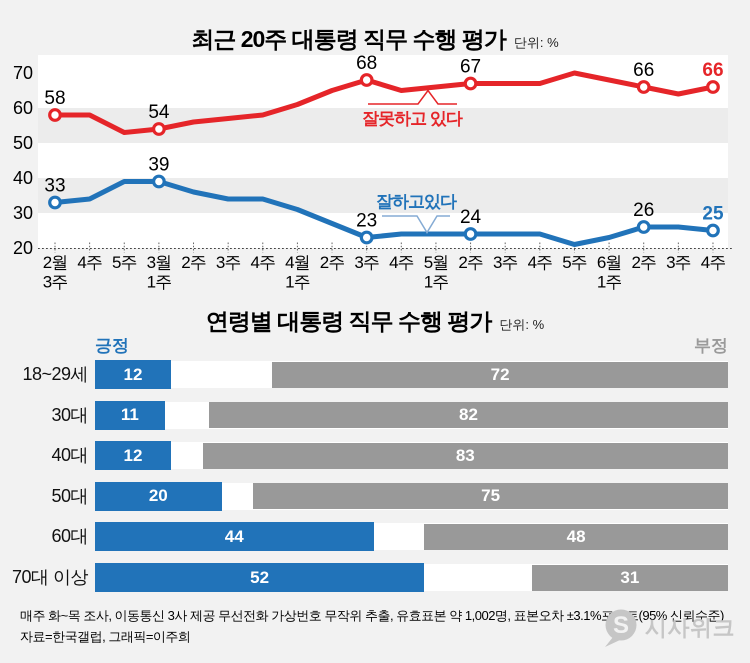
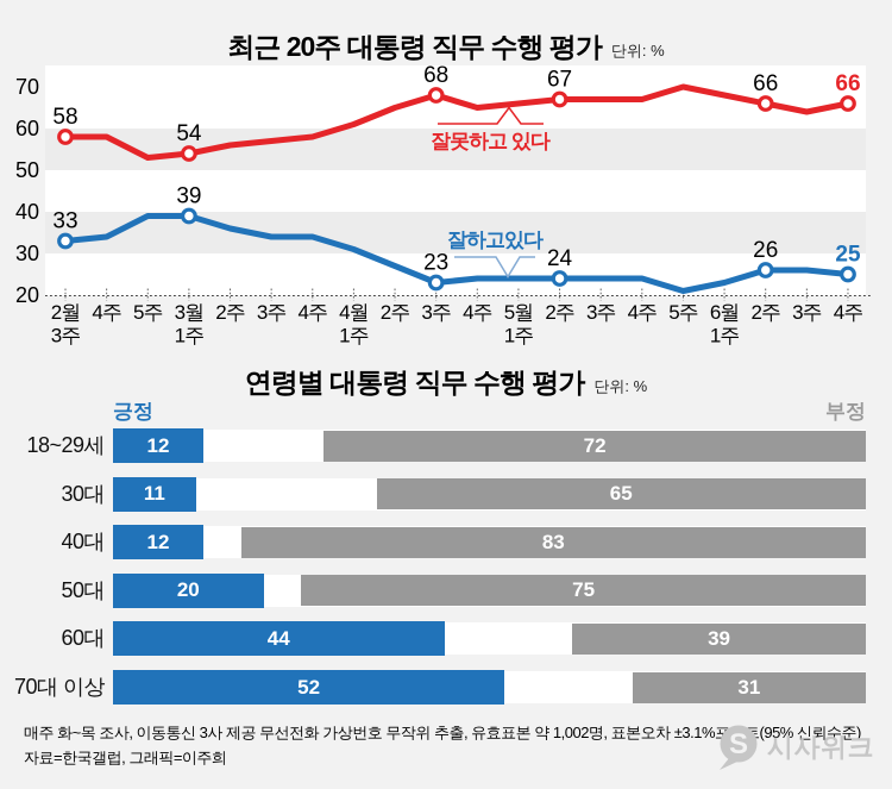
연령별 대통령 직무 수행 평가/부정/30대: 82 -> 65
연령별 대통령 직무 수행 평가/부정/60대: 48 -> 39
